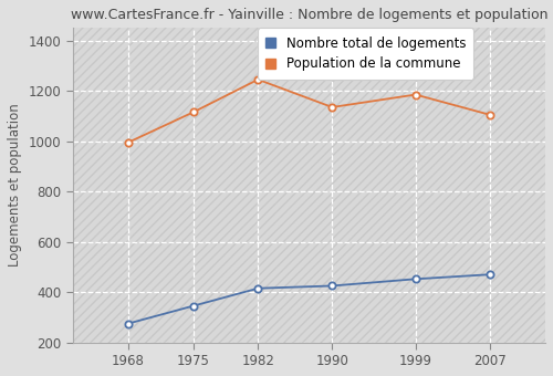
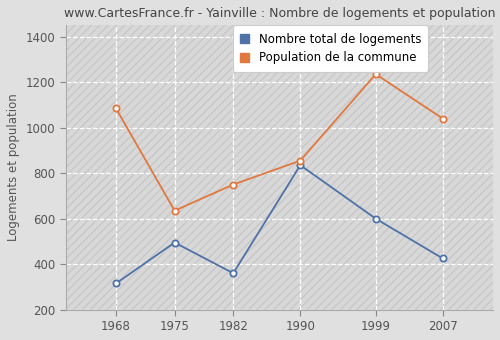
Nombre total de logements/1968: 275 -> 315
Population de la commune/1968: 995 -> 1085
Nombre total de logements/1975: 345 -> 495
Population de la commune/1975: 1115 -> 635
Nombre total de logements/1982: 415 -> 360
Population de la commune/1982: 1245 -> 750
Nombre total de logements/1990: 425 -> 835
Population de la commune/1990: 1135 -> 855
Nombre total de logements/1999: 452 -> 600
Population de la commune/1999: 1185 -> 1235
Nombre total de logements/2007: 470 -> 425
Population de la commune/2007: 1105 -> 1040
